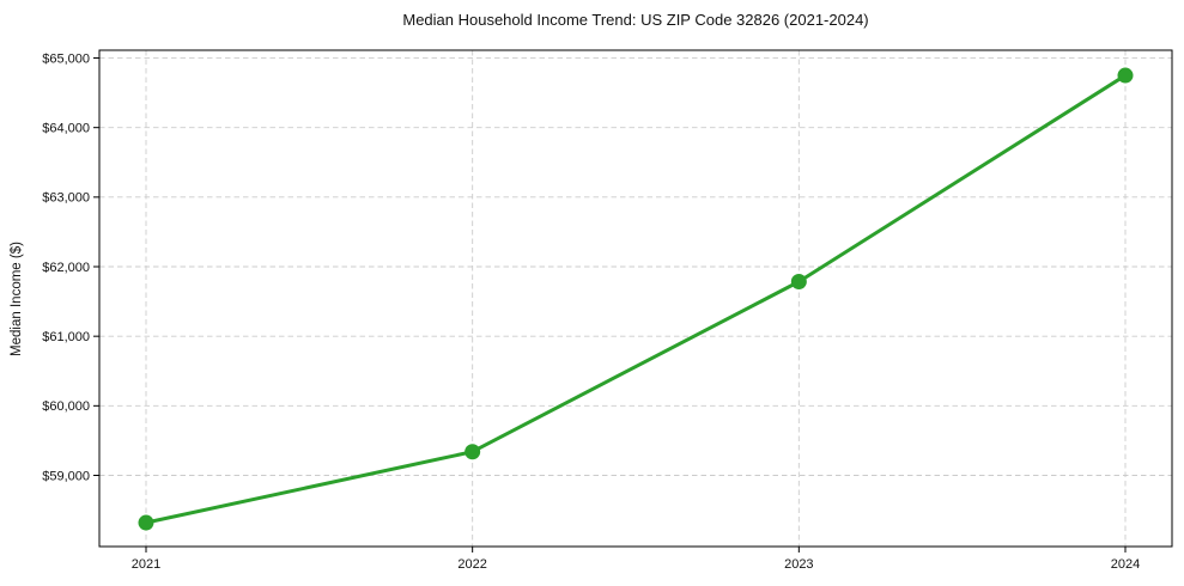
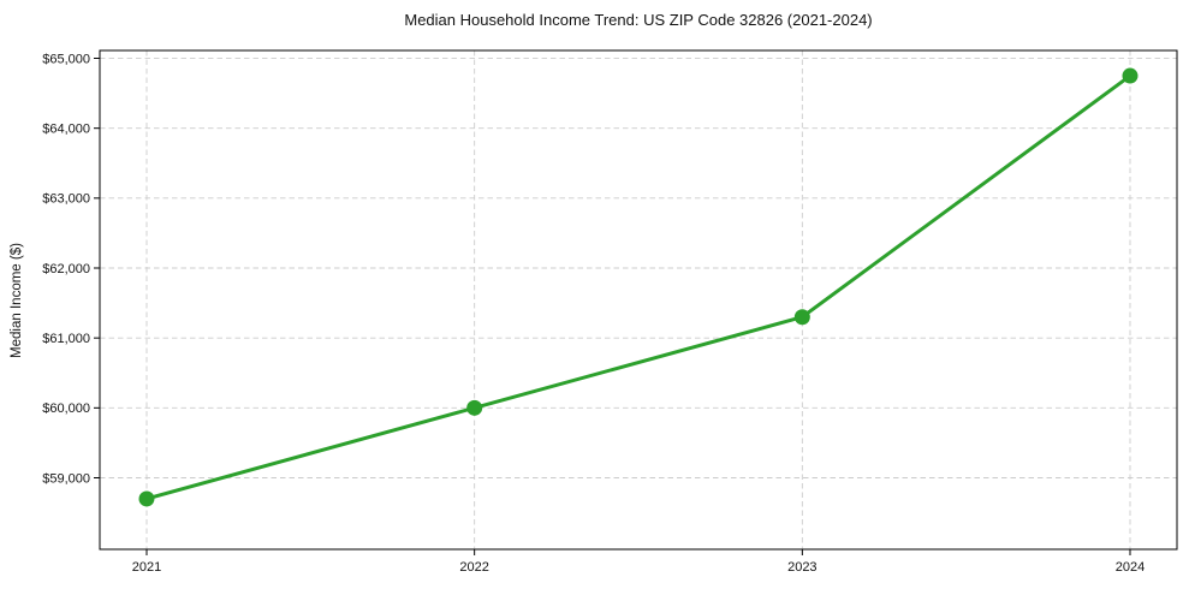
2021: $58300 -> $58700
2022: $59300 -> $60000
2023: $61800 -> $61300
